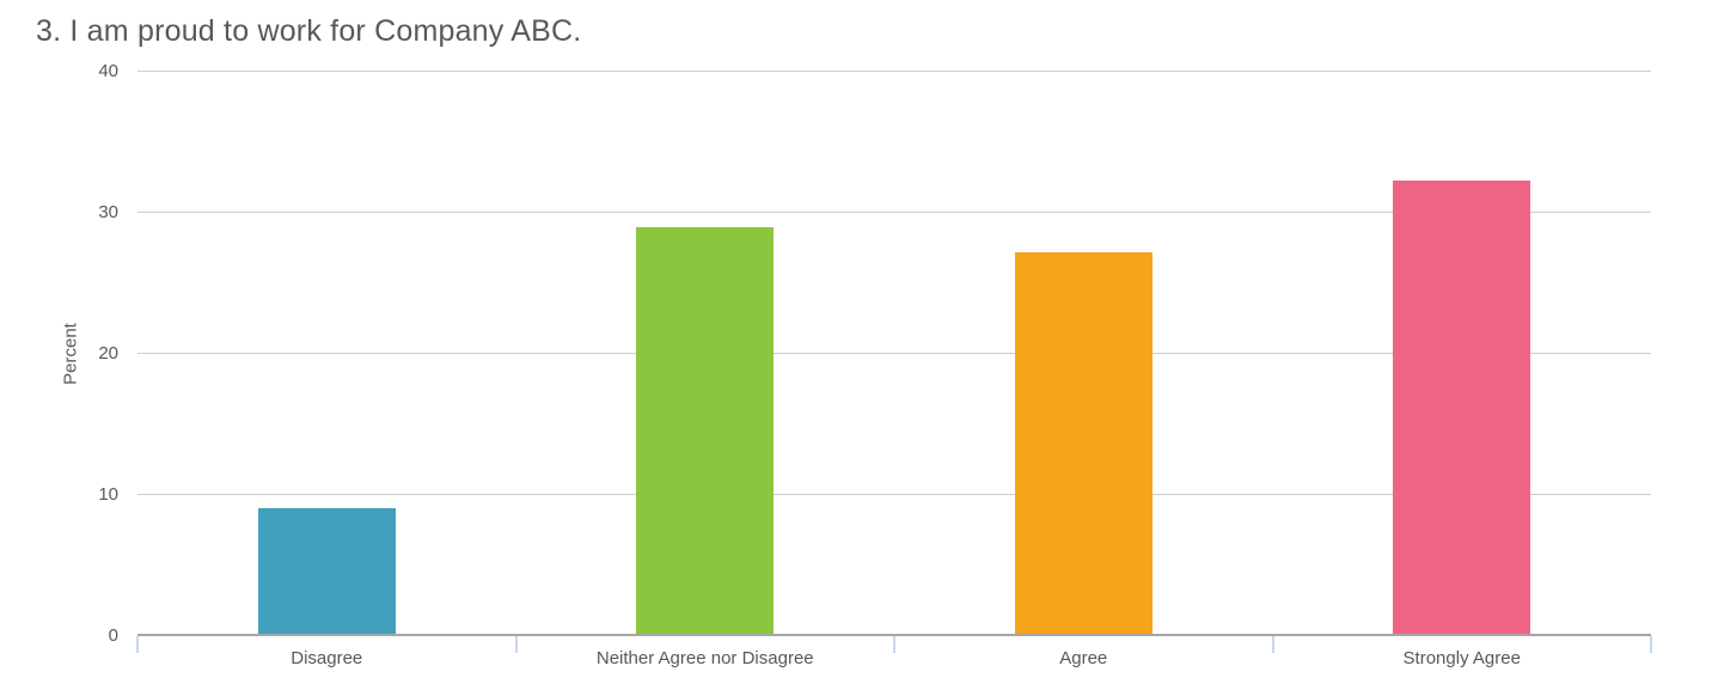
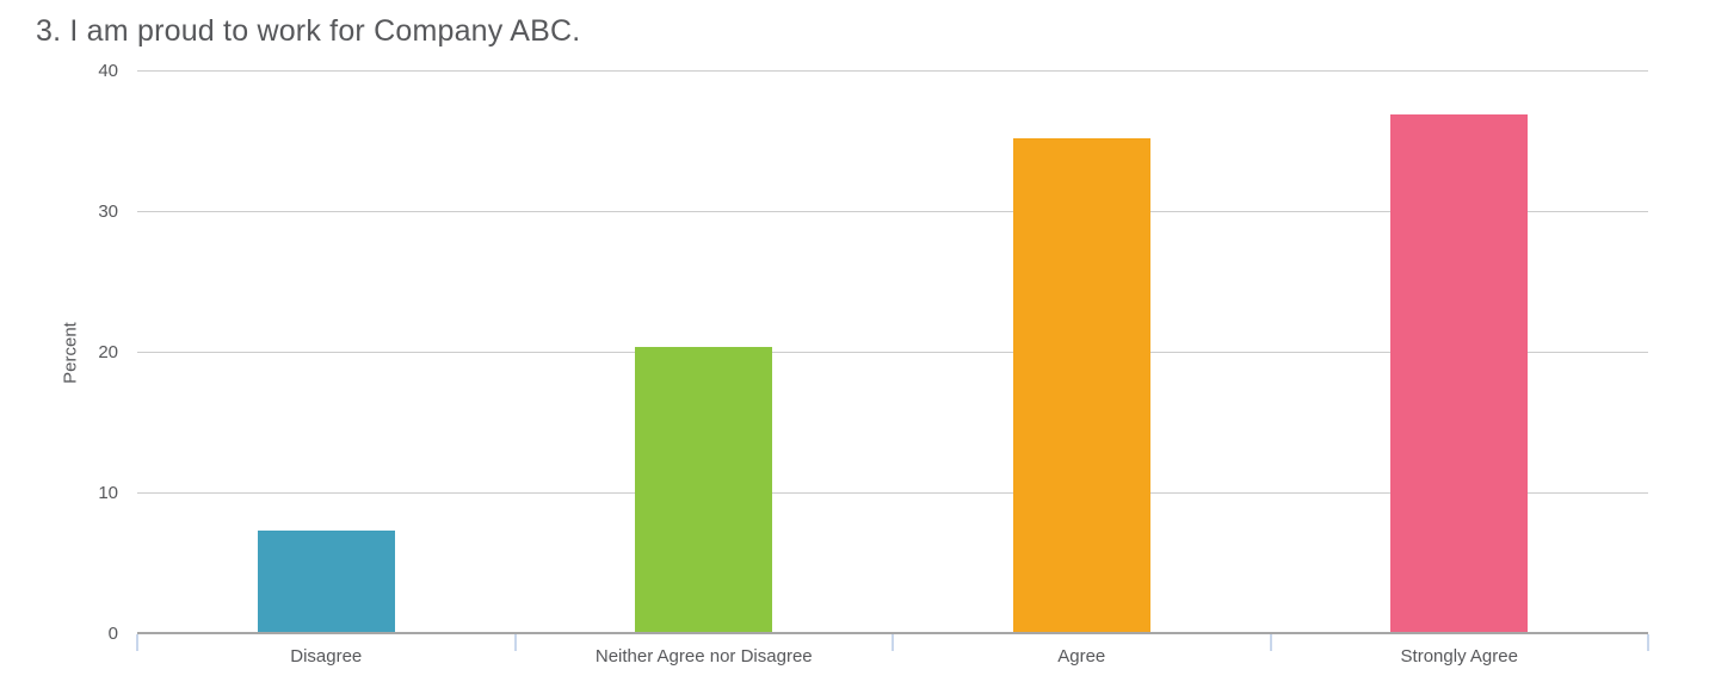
Disagree: 9.0 -> 7.3
Neither Agree nor Disagree: 28.9 -> 20.3
Agree: 27.1 -> 35.2
Strongly Agree: 32.2 -> 36.9
